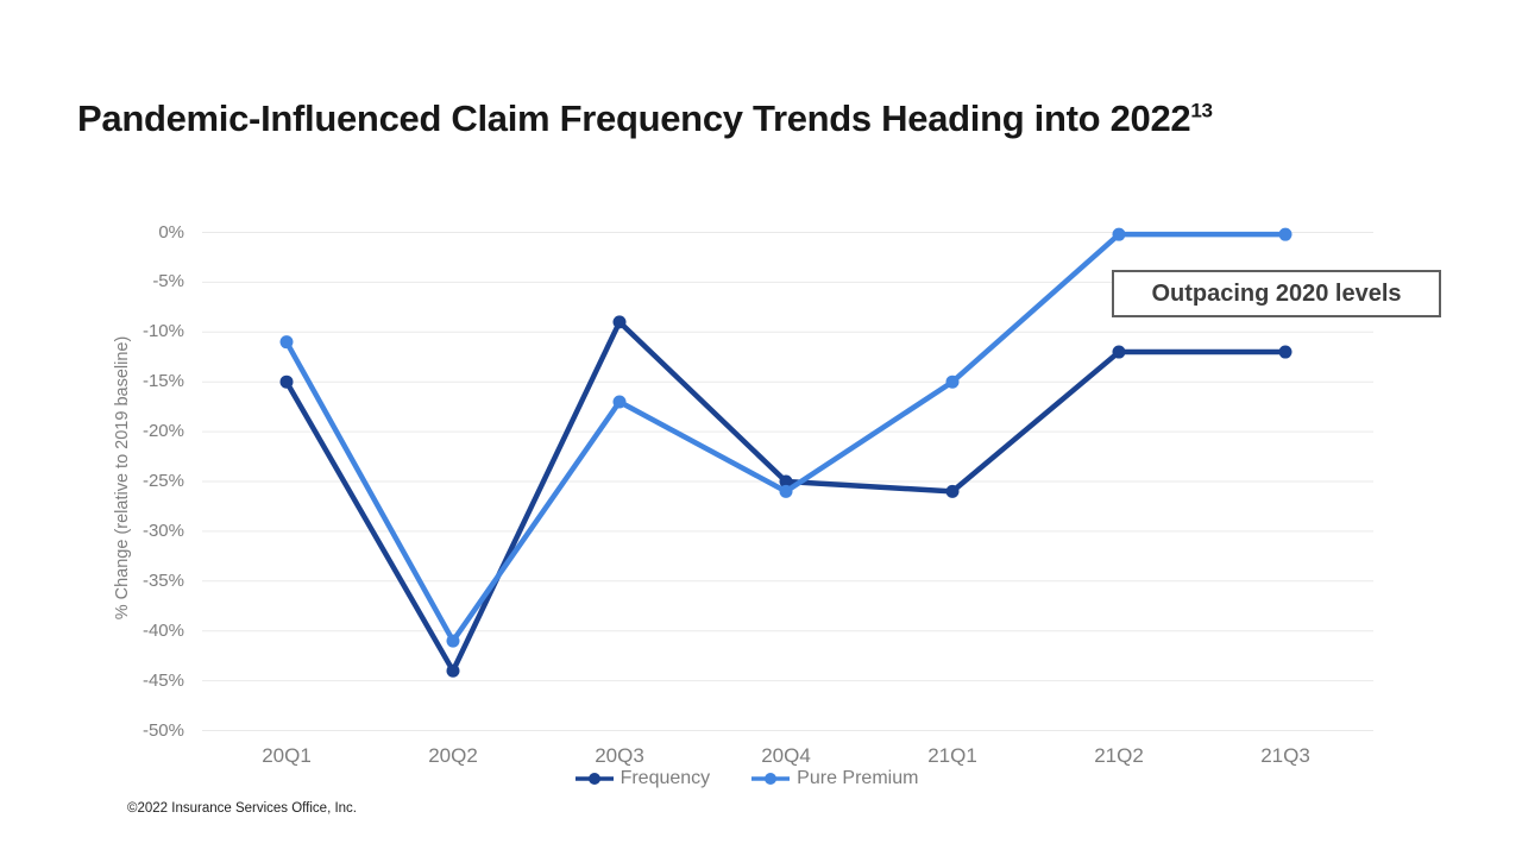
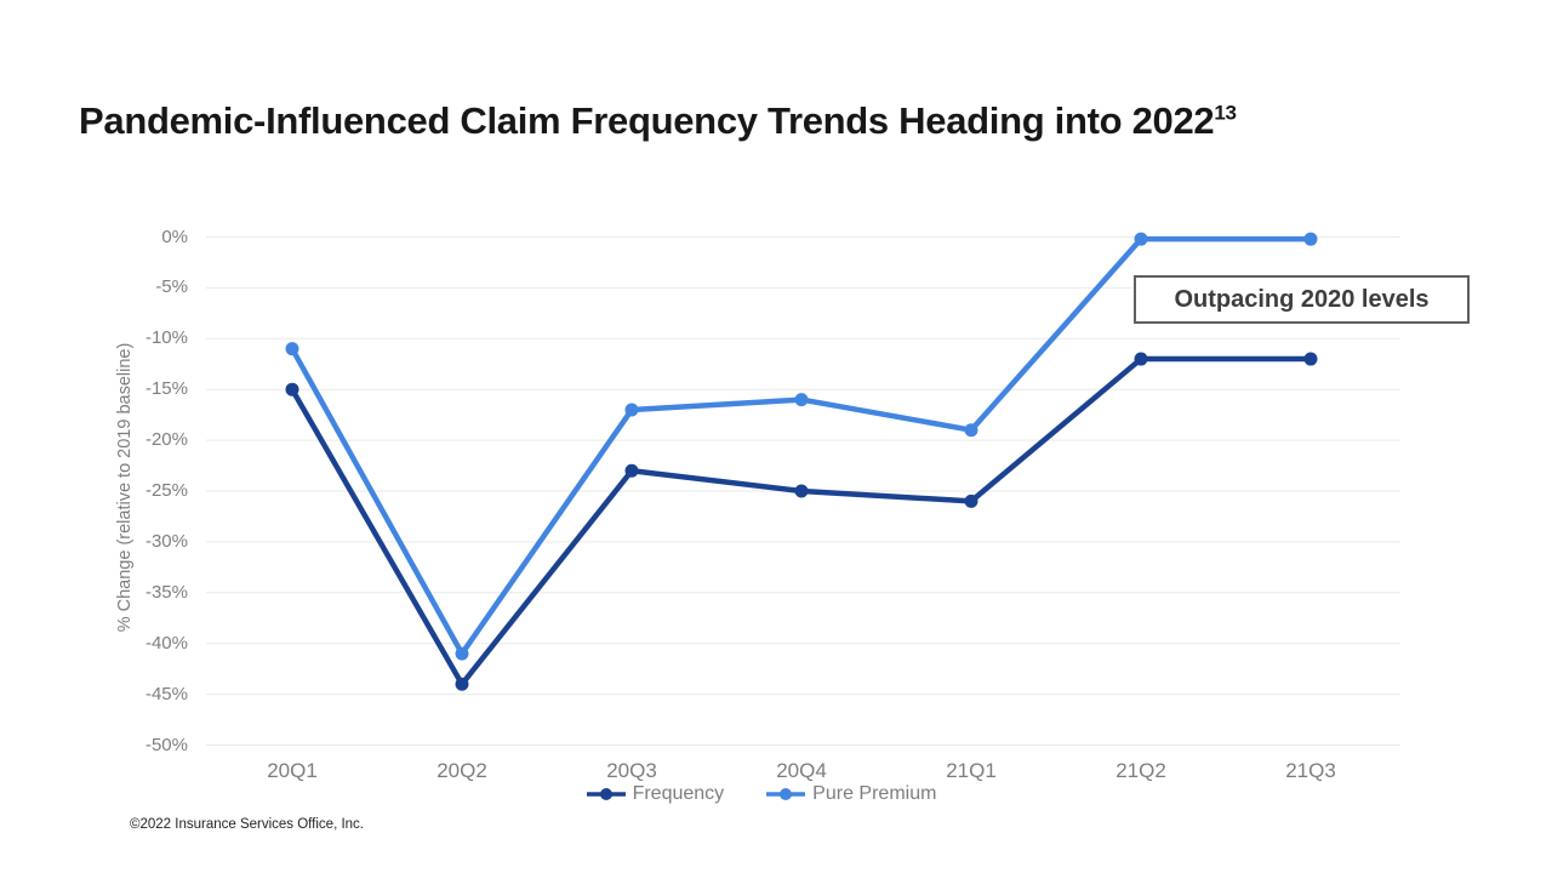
Frequency/20Q3: -9% -> -23%
Pure Premium/20Q4: -26% -> -16%
Pure Premium/21Q1: -15% -> -19%
